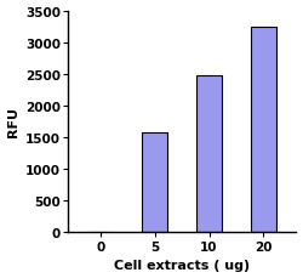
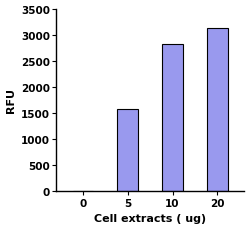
10: 2480 -> 2820
20: 3250 -> 3120
